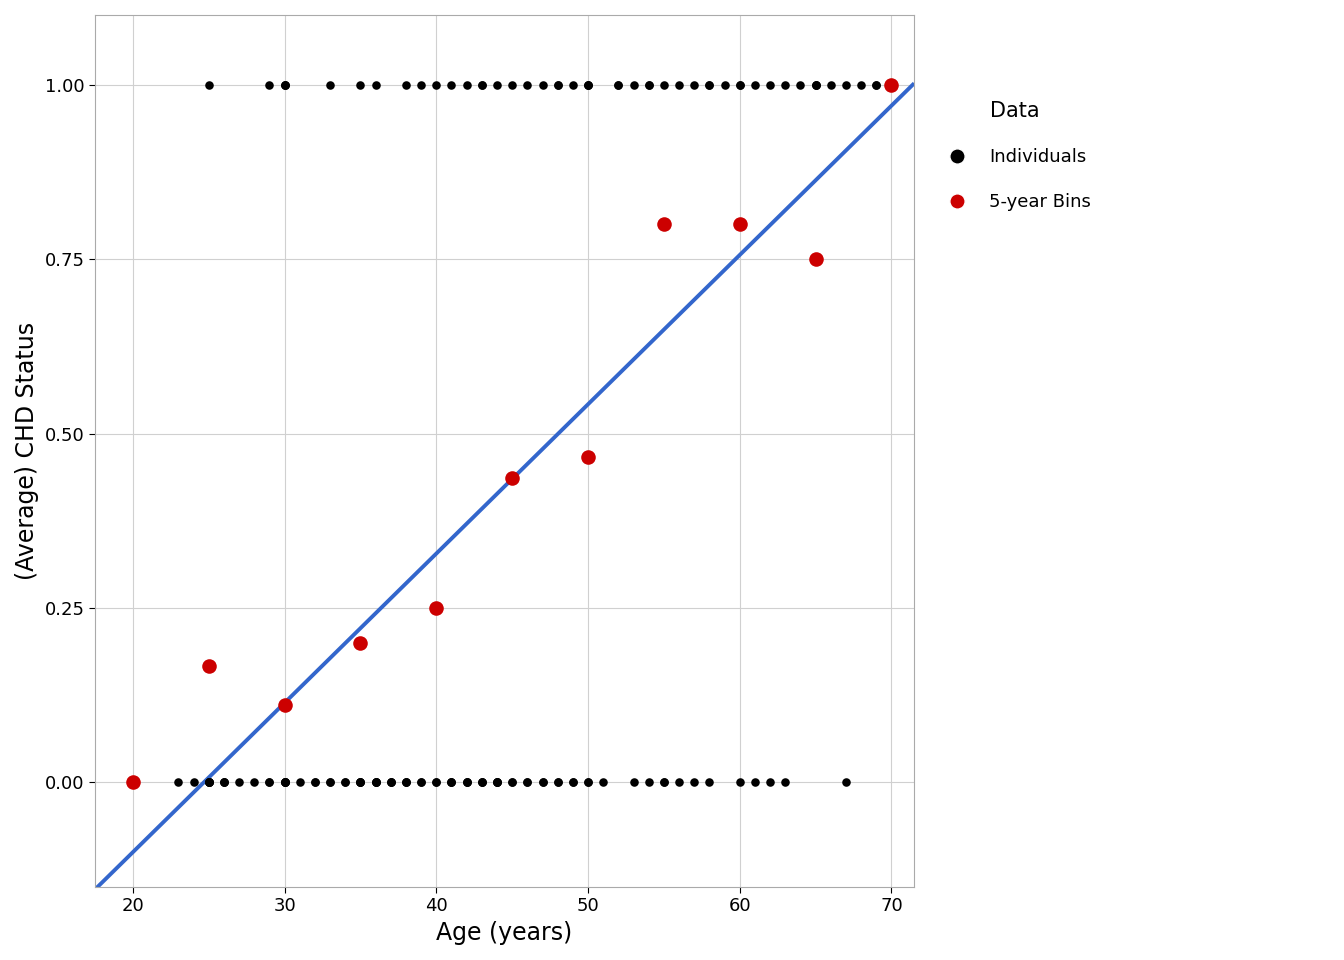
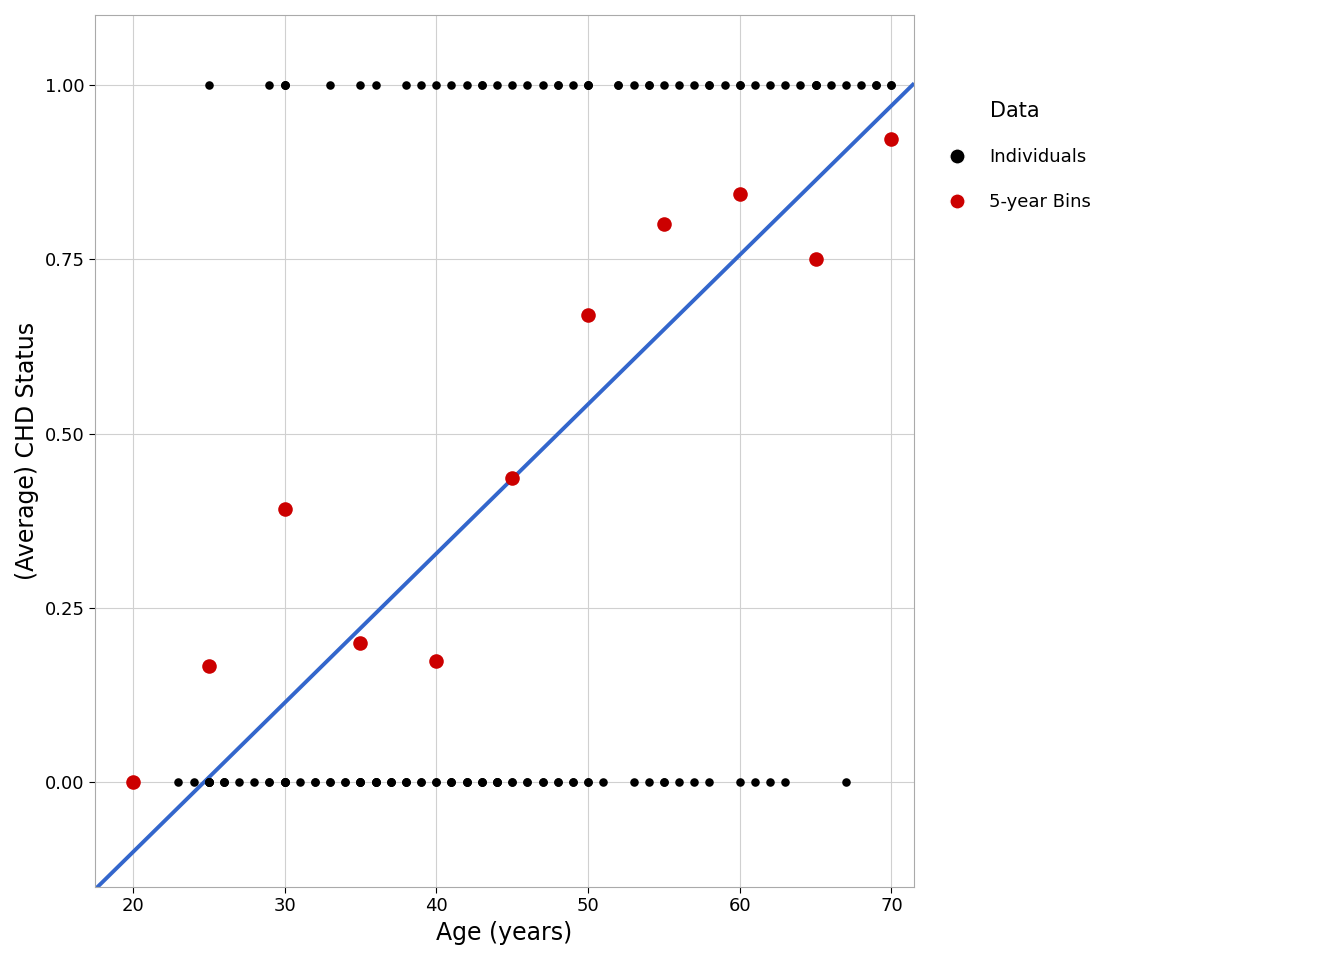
5-year Bins/30: 0.111 -> 0.392
5-year Bins/40: 0.250 -> 0.174
5-year Bins/50: 0.467 -> 0.670
5-year Bins/60: 0.800 -> 0.844
5-year Bins/70: 1.000 -> 0.922
